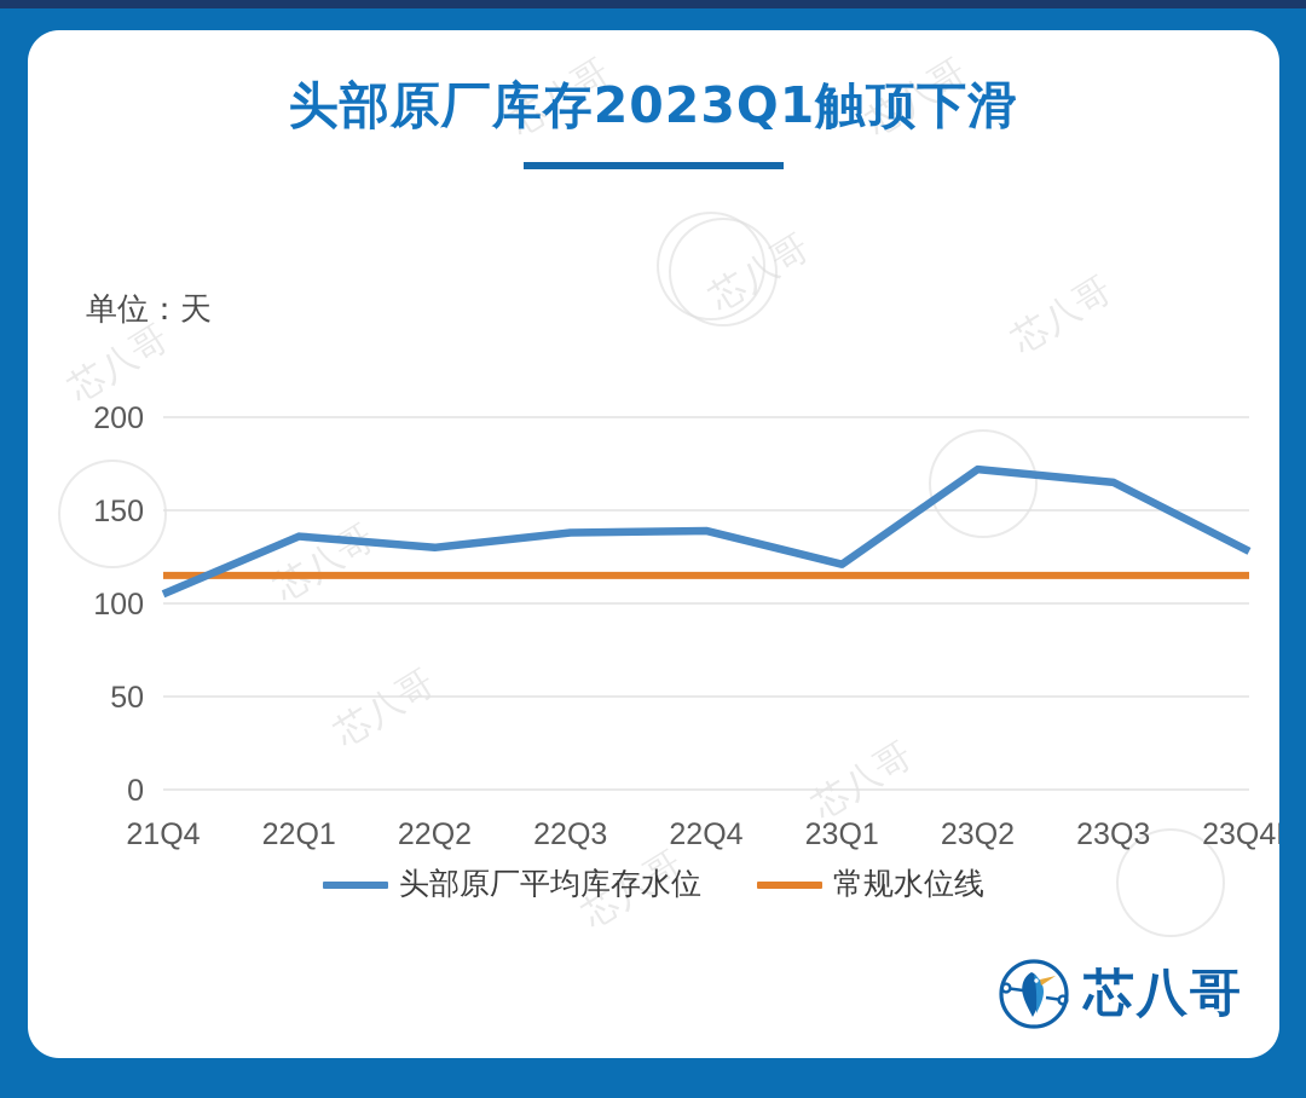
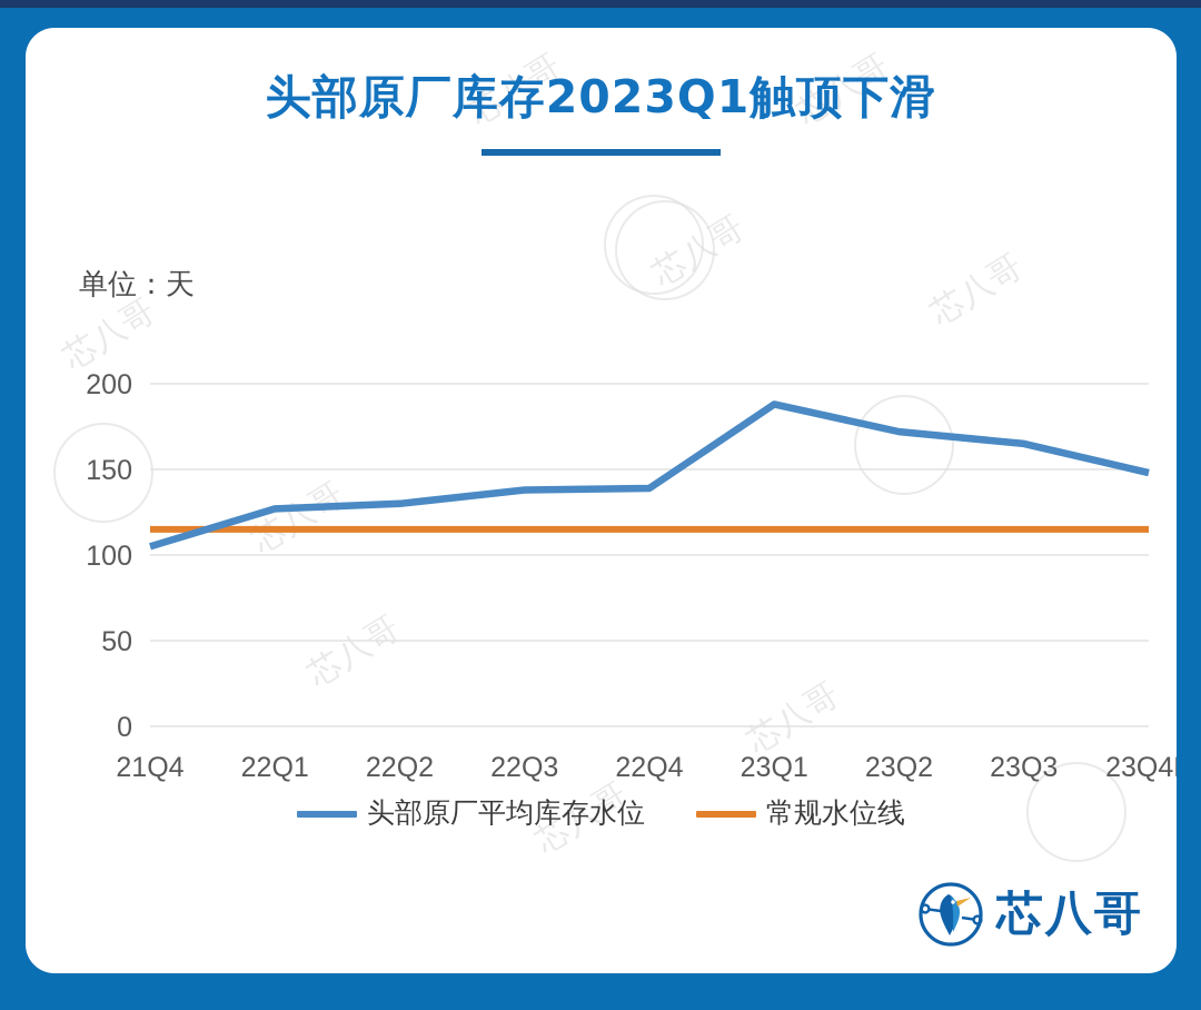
头部原厂平均库存水位/22Q1: 136 -> 127
头部原厂平均库存水位/23Q1: 121 -> 188
头部原厂平均库存水位/23Q4E: 128 -> 148
